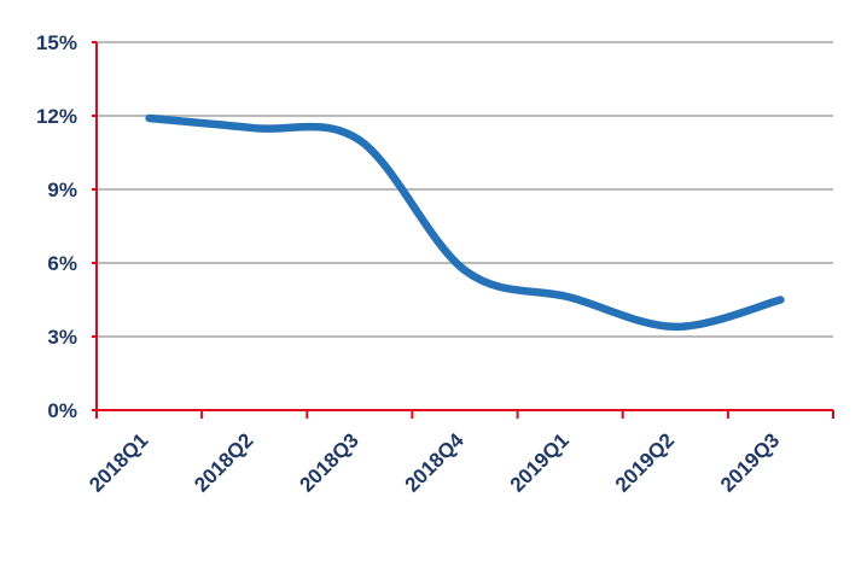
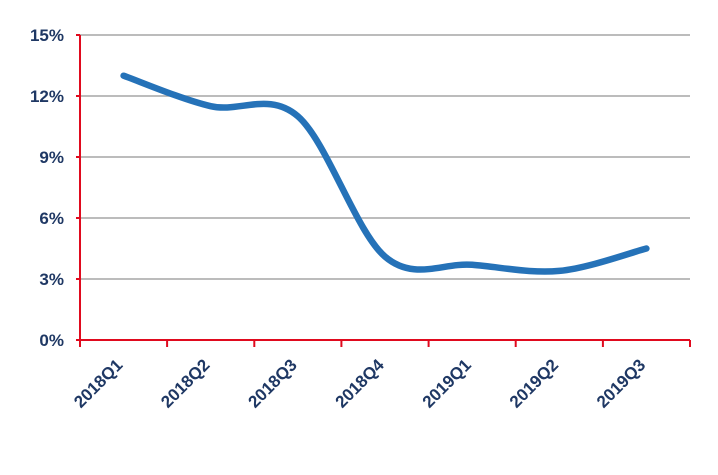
2018Q1: 11.9% -> 13.0%
2018Q4: 5.7% -> 4.1%
2019Q1: 4.6% -> 3.7%
